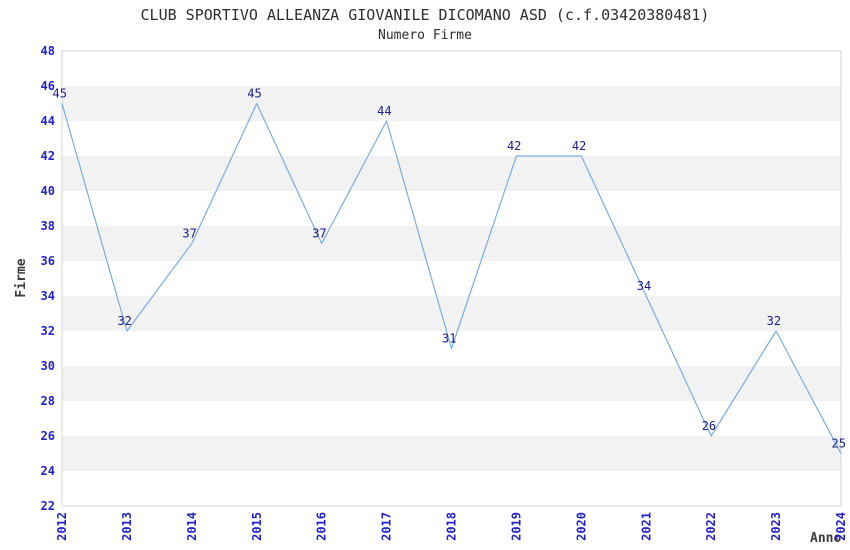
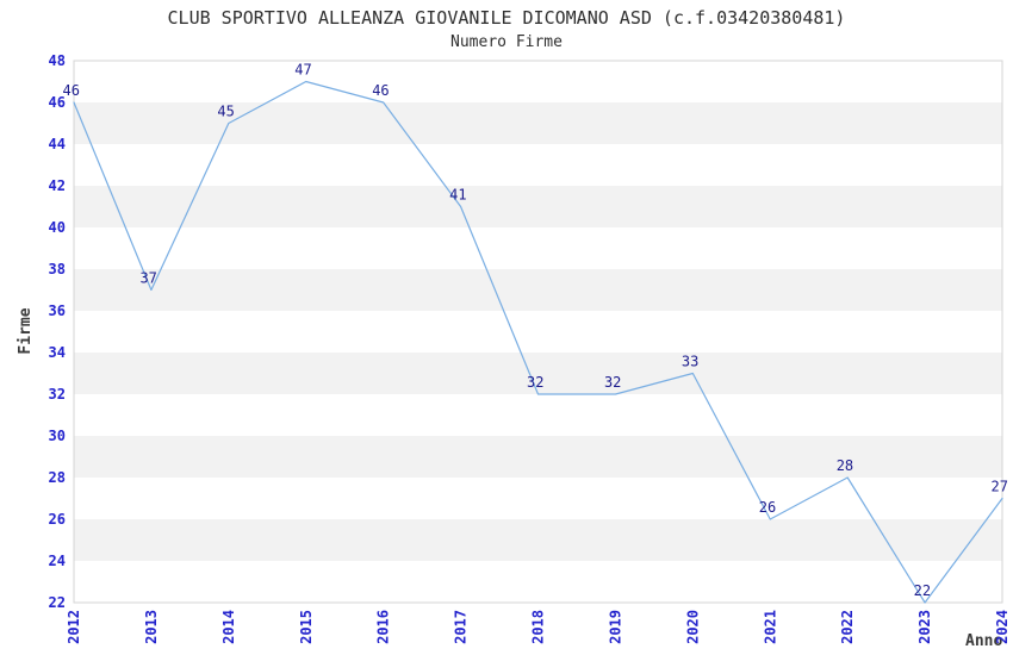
2012: 45 -> 46
2013: 32 -> 37
2014: 37 -> 45
2015: 45 -> 47
2016: 37 -> 46
2017: 44 -> 41
2018: 31 -> 32
2019: 42 -> 32
2020: 42 -> 33
2021: 34 -> 26
2022: 26 -> 28
2023: 32 -> 22
2024: 25 -> 27
